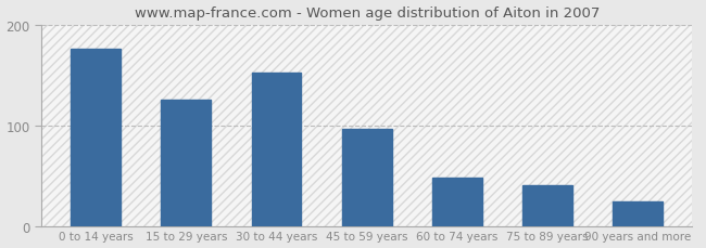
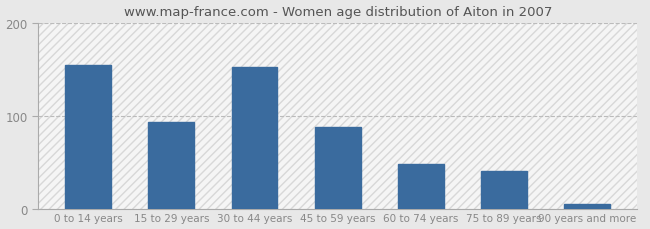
0 to 14 years: 176 -> 155
15 to 29 years: 126 -> 93
45 to 59 years: 96 -> 88
90 years and more: 24 -> 5
